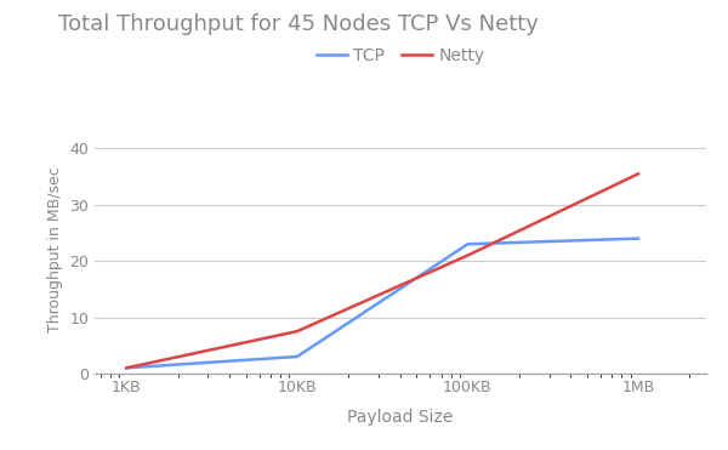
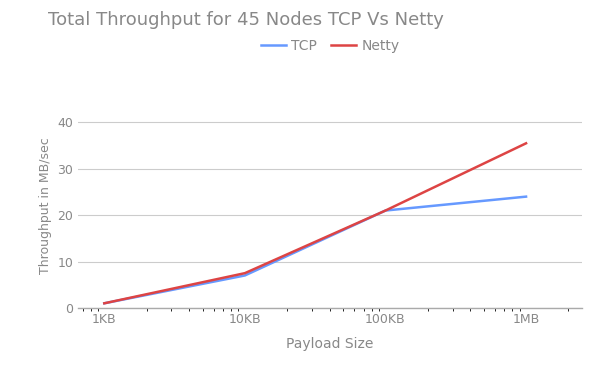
TCP/10KB: 3 -> 7
TCP/100KB: 23 -> 21
